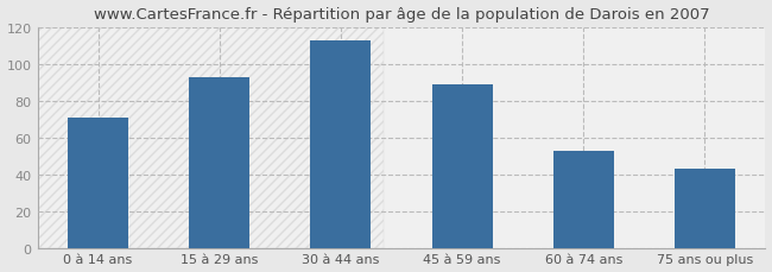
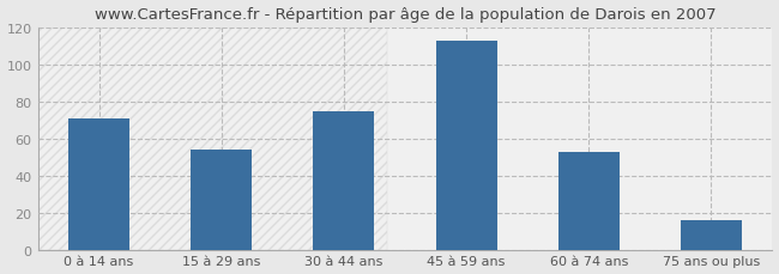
15 à 29 ans: 93 -> 54
30 à 44 ans: 113 -> 75
45 à 59 ans: 89 -> 113
75 ans ou plus: 43 -> 16
